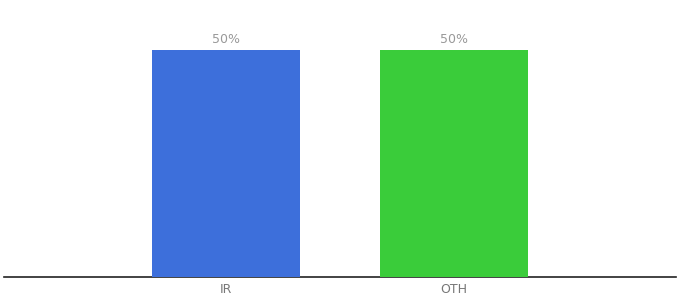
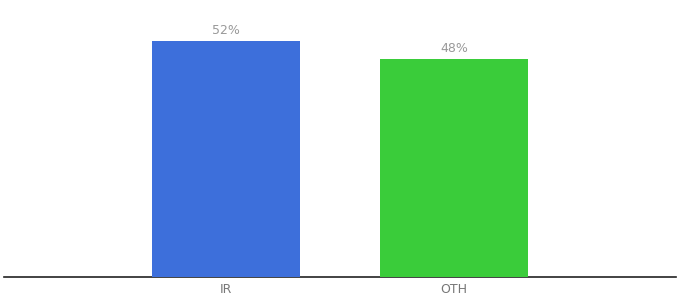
IR: 50% -> 52%
OTH: 50% -> 48%
